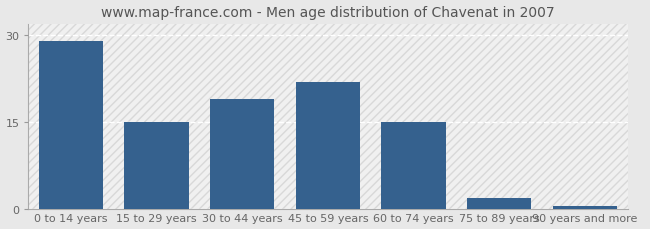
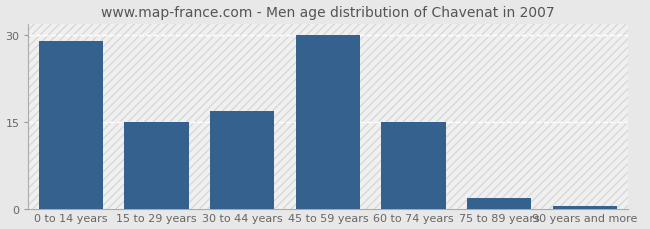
30 to 44 years: 19.0 -> 17.0
45 to 59 years: 22.0 -> 30.0
